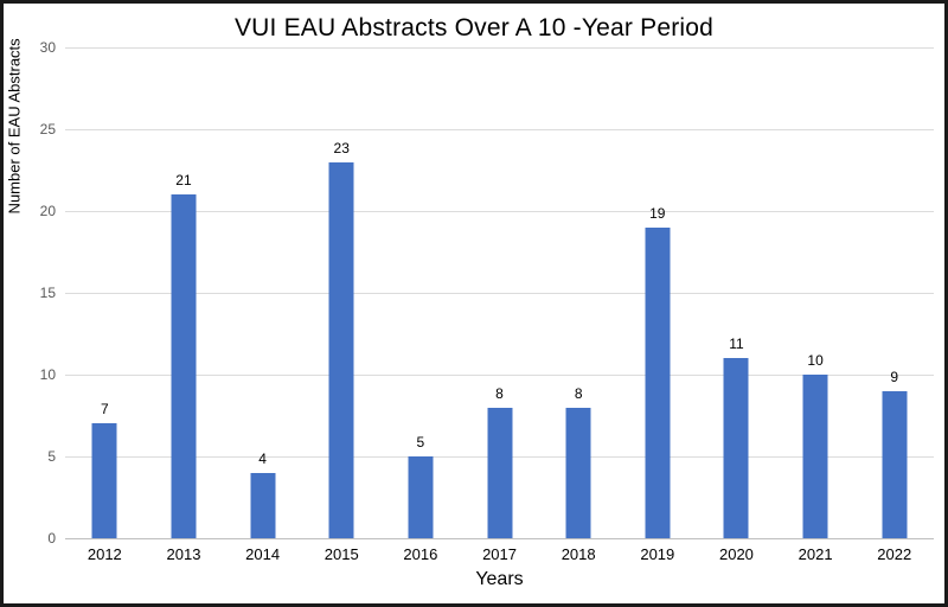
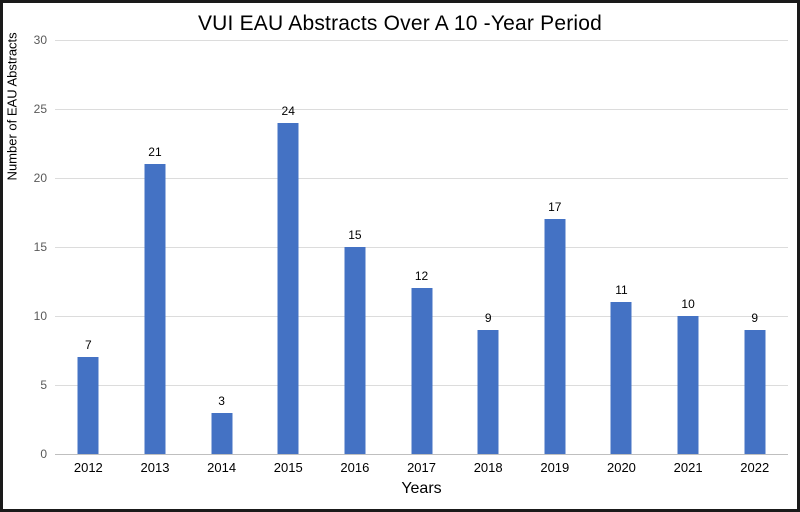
2014: 4 -> 3
2015: 23 -> 24
2016: 5 -> 15
2017: 8 -> 12
2018: 8 -> 9
2019: 19 -> 17
